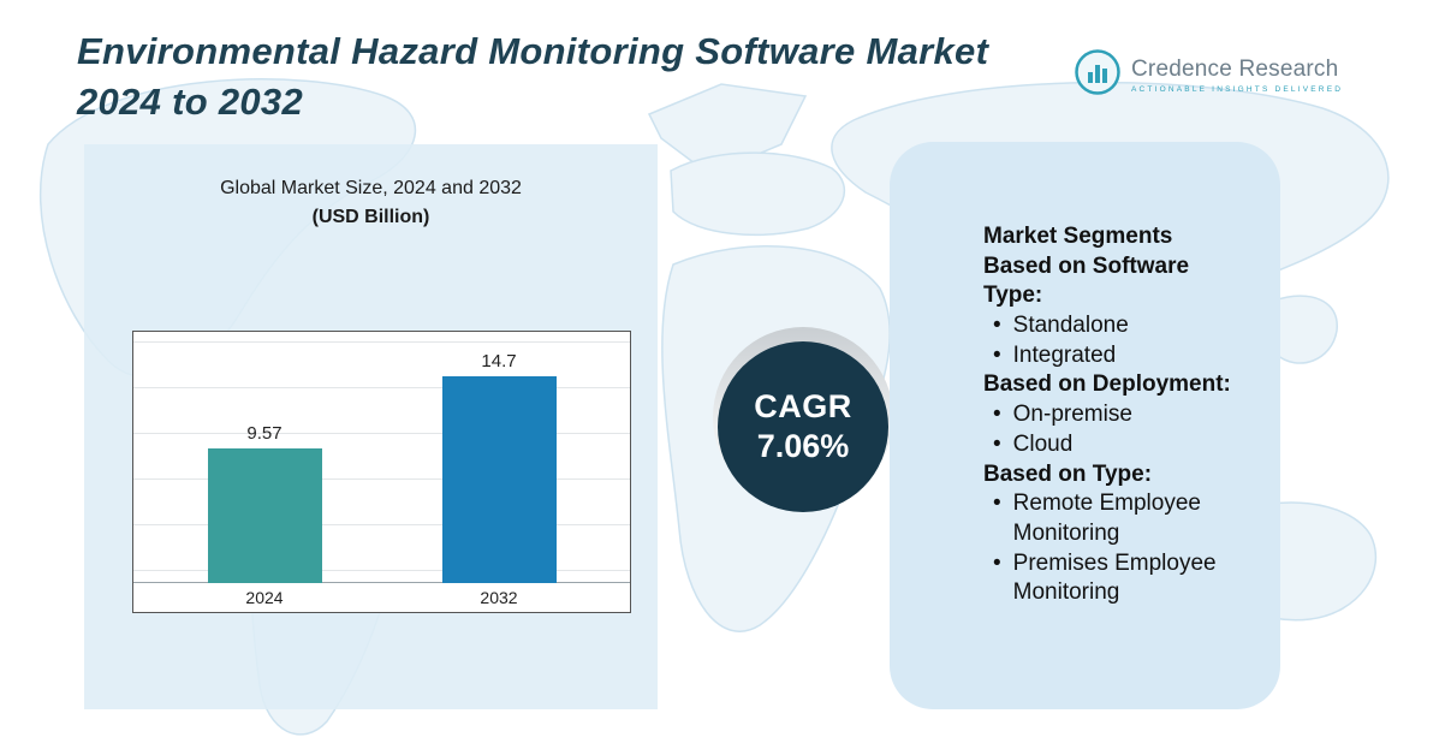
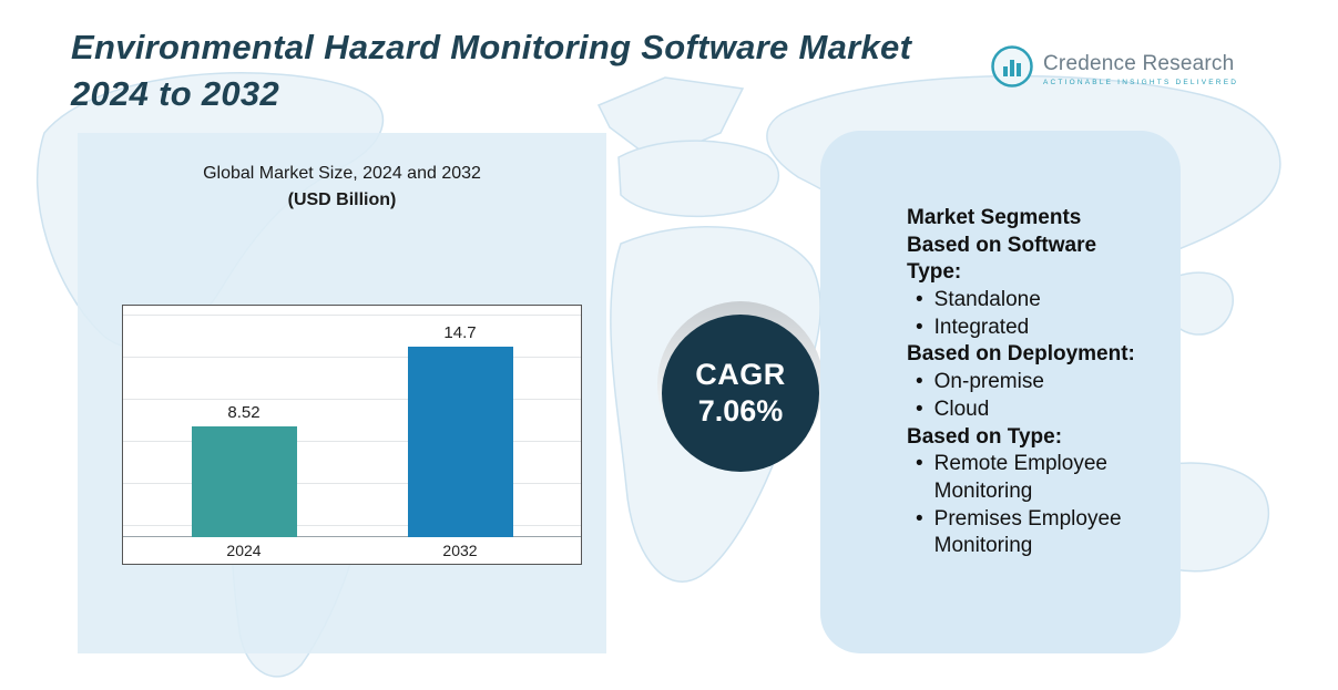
2024: 9.57 -> 8.52
